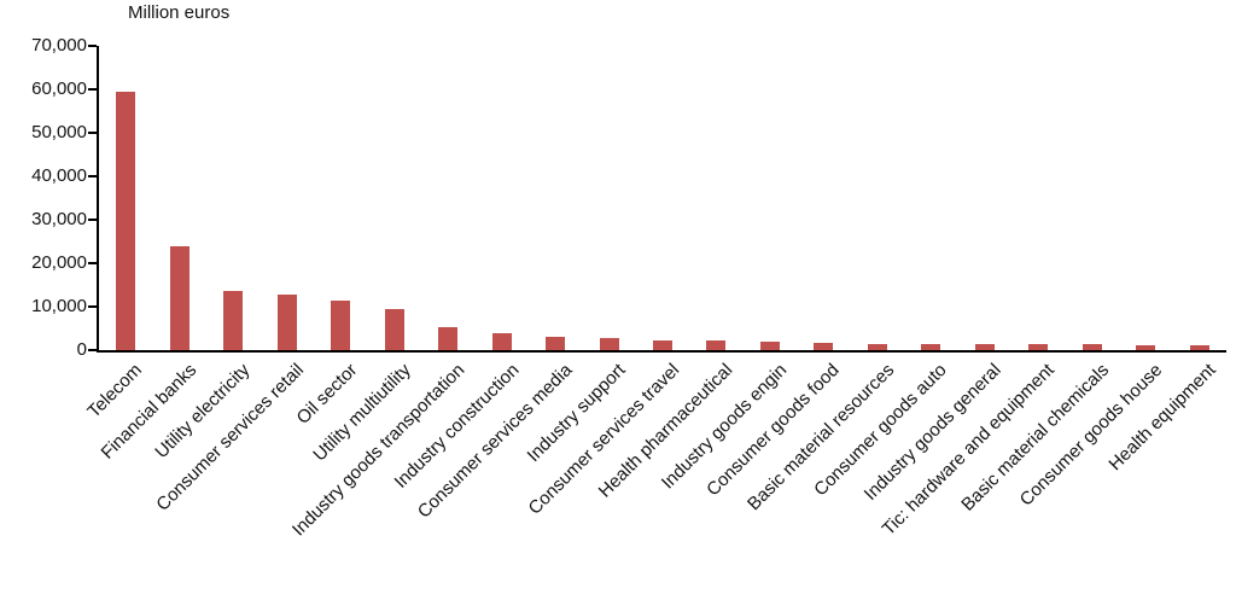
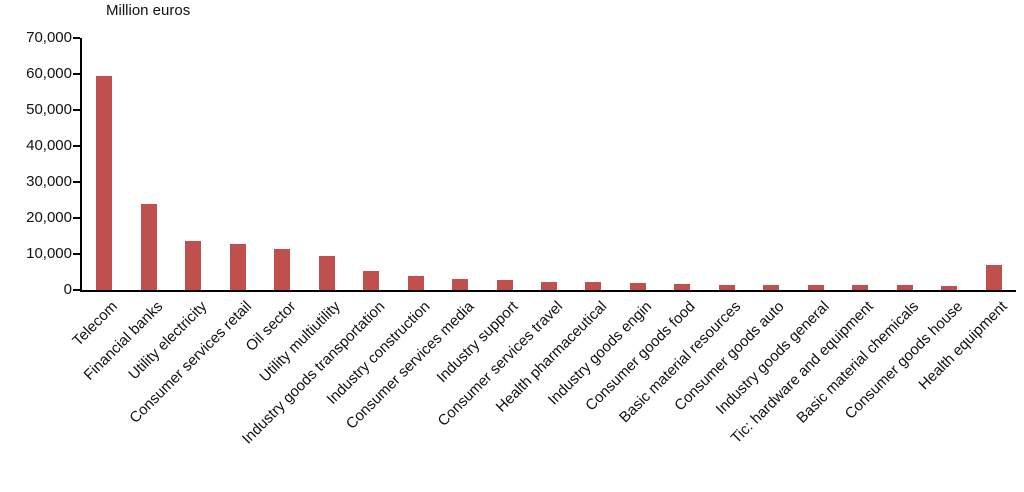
Health equipment: 1000 -> 7000
